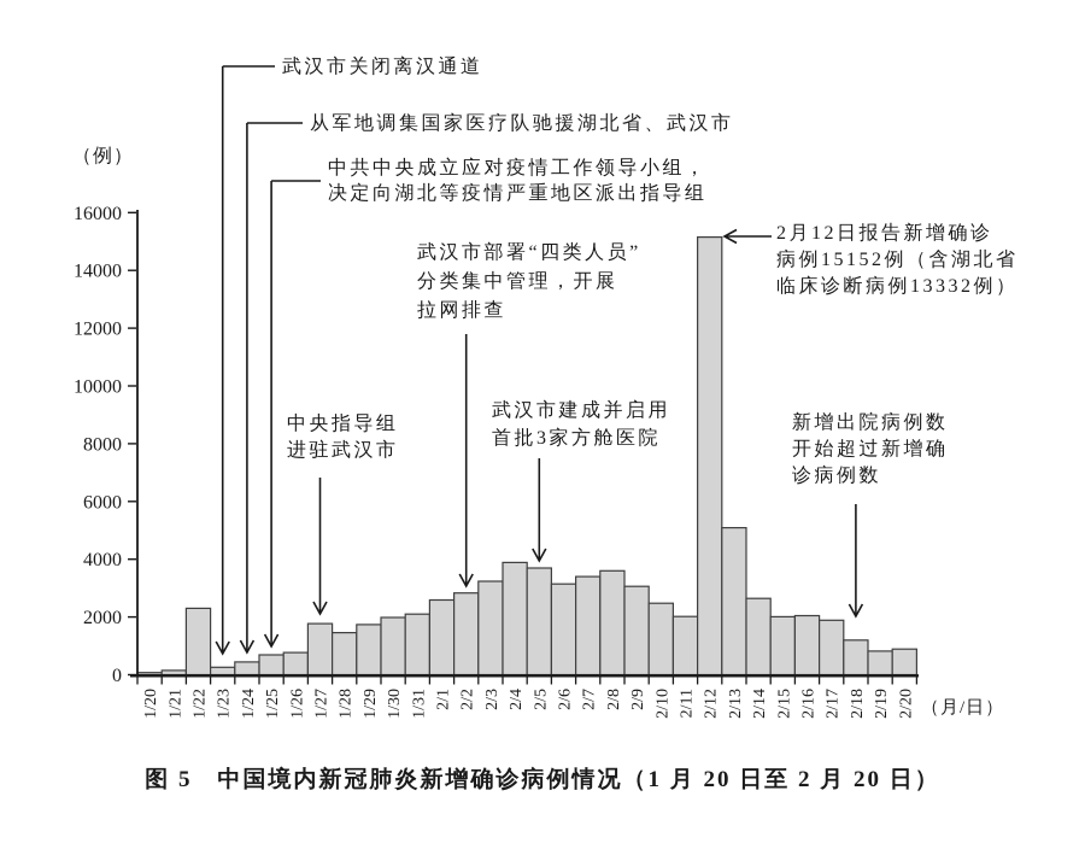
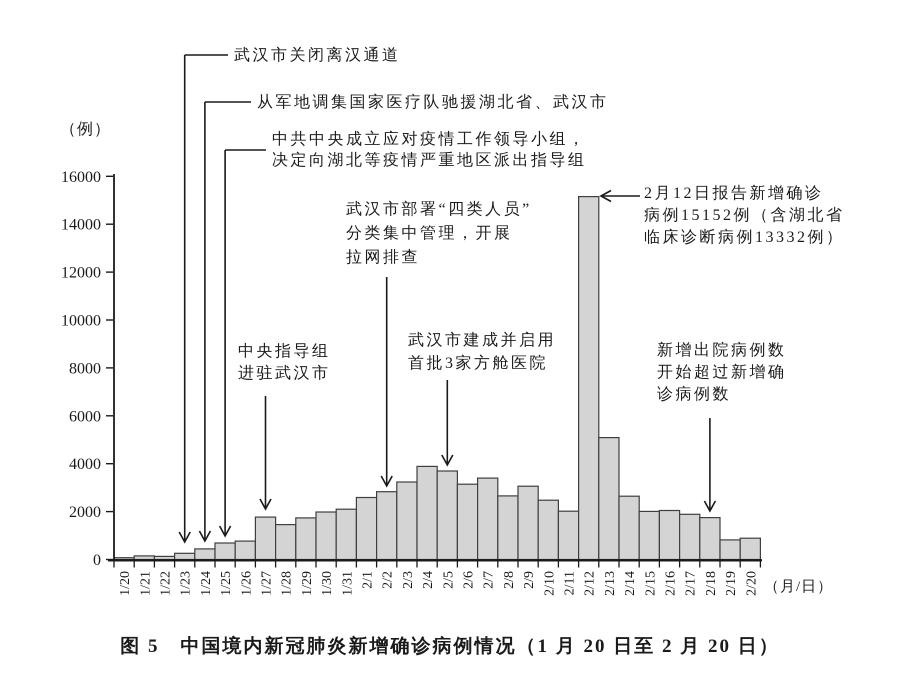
1/22: 2300 -> 100
2/8: 3600 -> 2700
2/18: 1200 -> 1700
